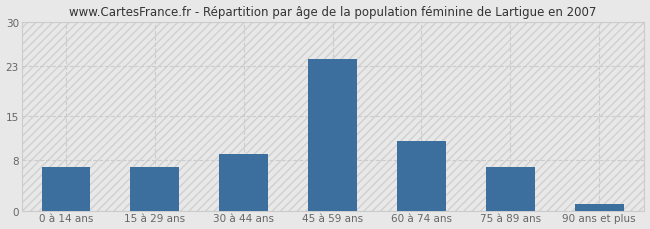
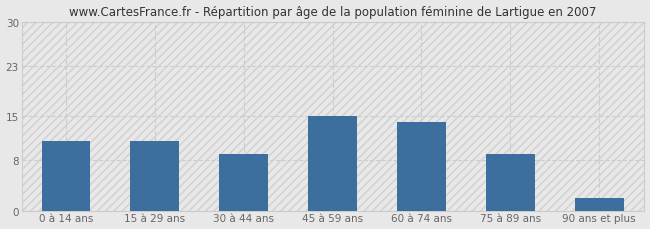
0 à 14 ans: 7 -> 11
15 à 29 ans: 7 -> 11
45 à 59 ans: 24 -> 15
60 à 74 ans: 11 -> 14
75 à 89 ans: 7 -> 9
90 ans et plus: 1 -> 2
